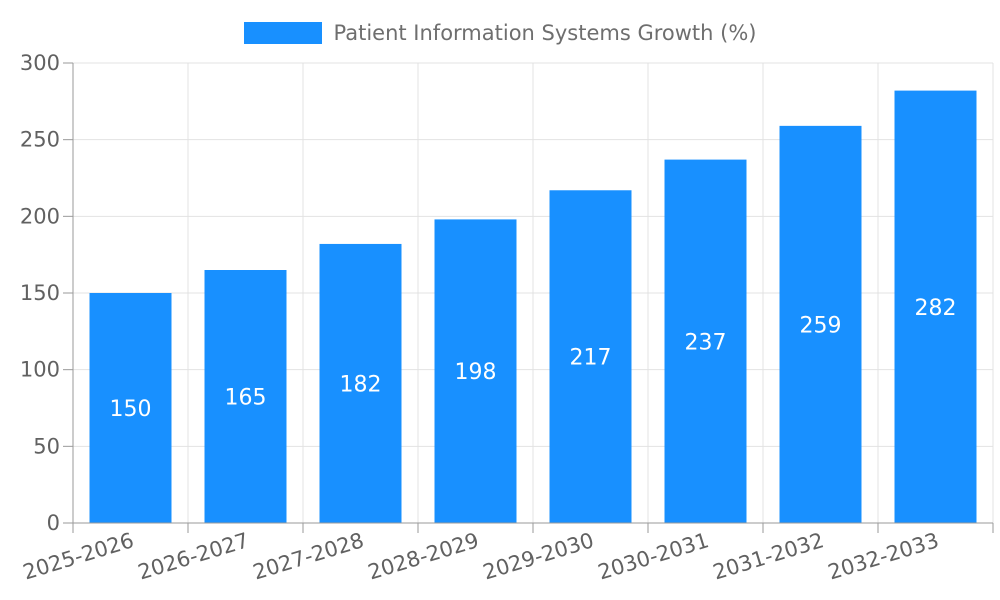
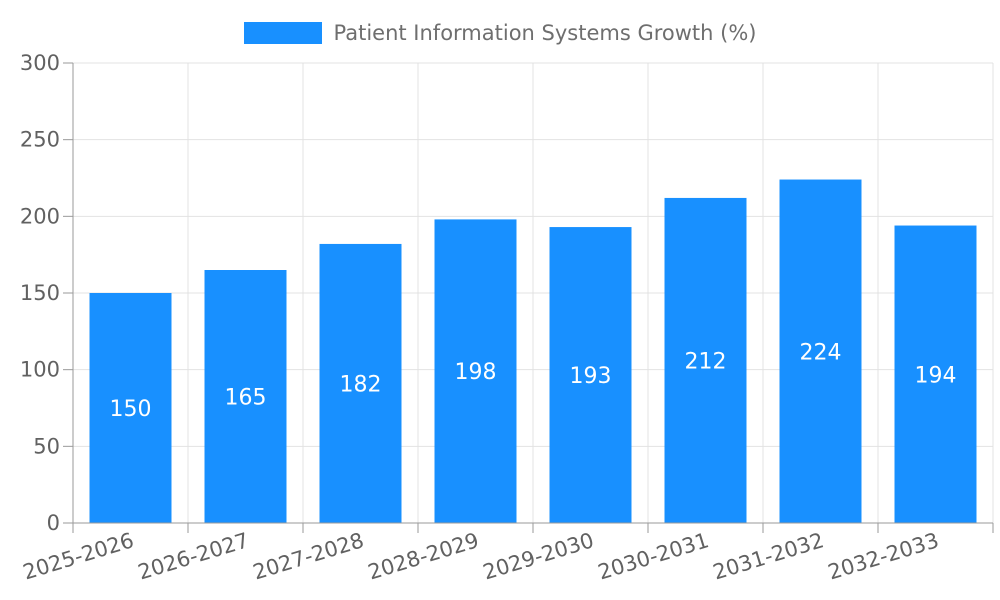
2029-2030: 217 -> 193
2030-2031: 237 -> 212
2031-2032: 259 -> 224
2032-2033: 282 -> 194
